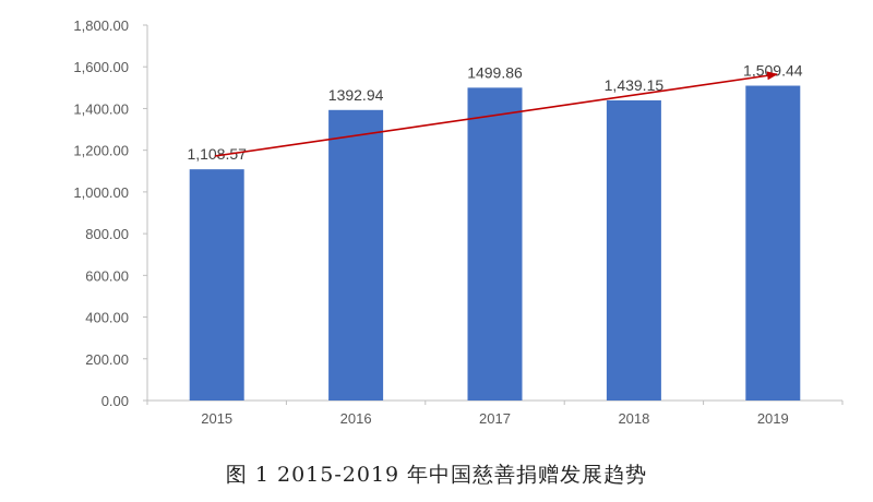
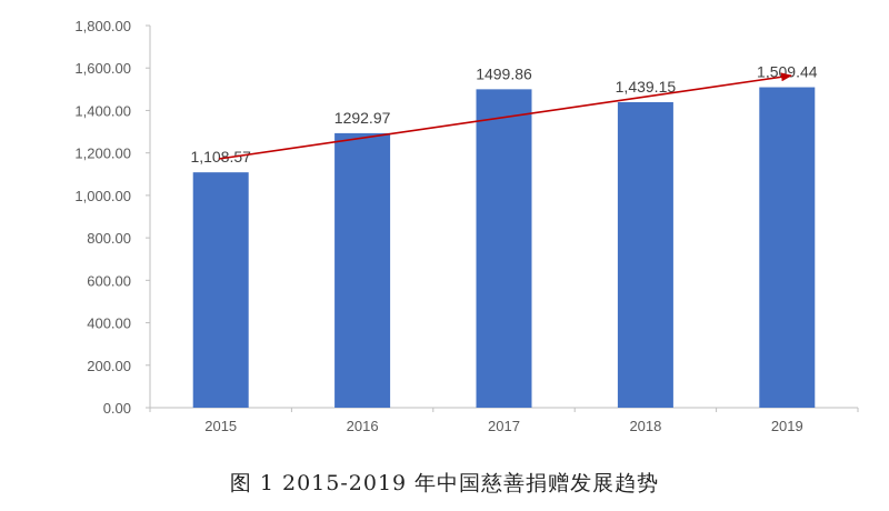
2016: 1392.94 -> 1292.97
